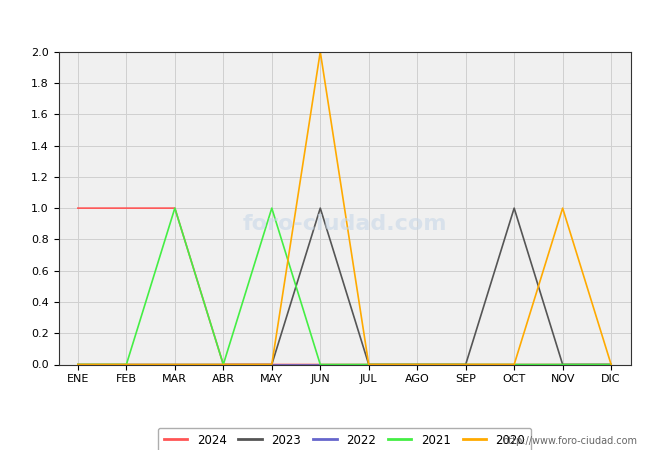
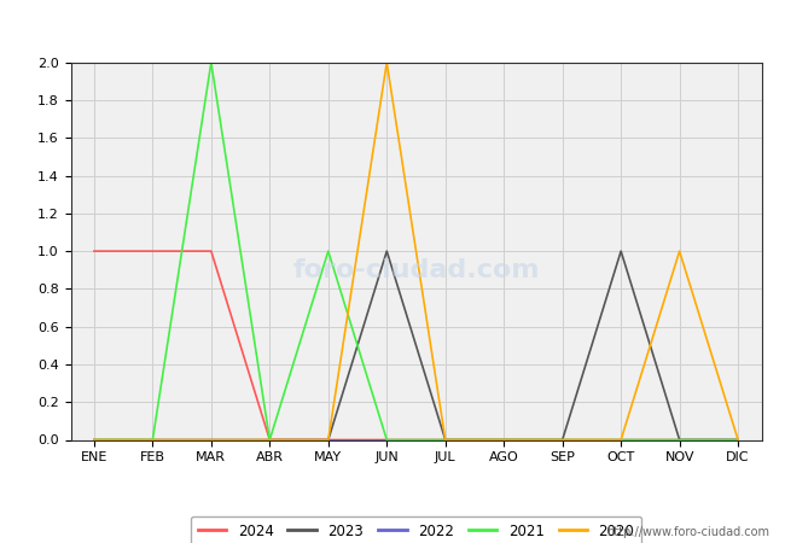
2021/MAR: 1 -> 2
